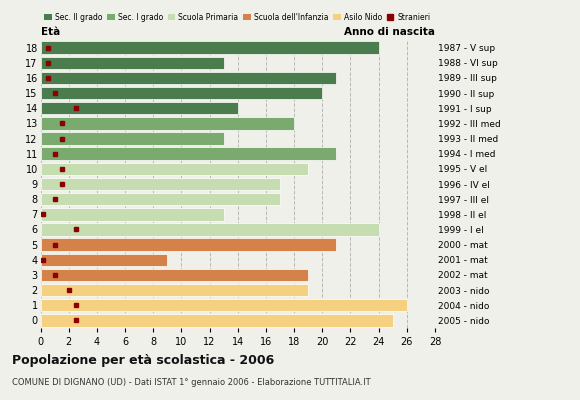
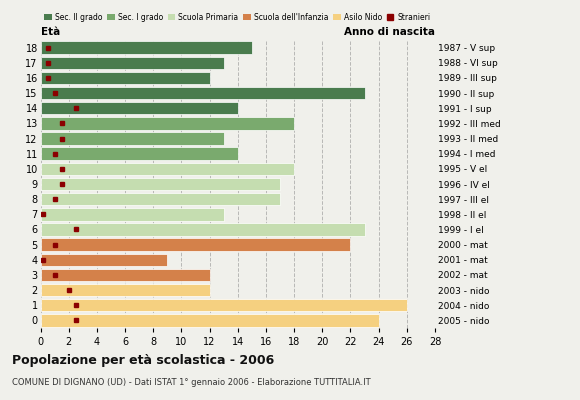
18: 24 -> 15
16: 21 -> 12
15: 20 -> 23
11: 21 -> 14
10: 19 -> 18
6: 24 -> 23
5: 21 -> 22
3: 19 -> 12
2: 19 -> 12
0: 25 -> 24
